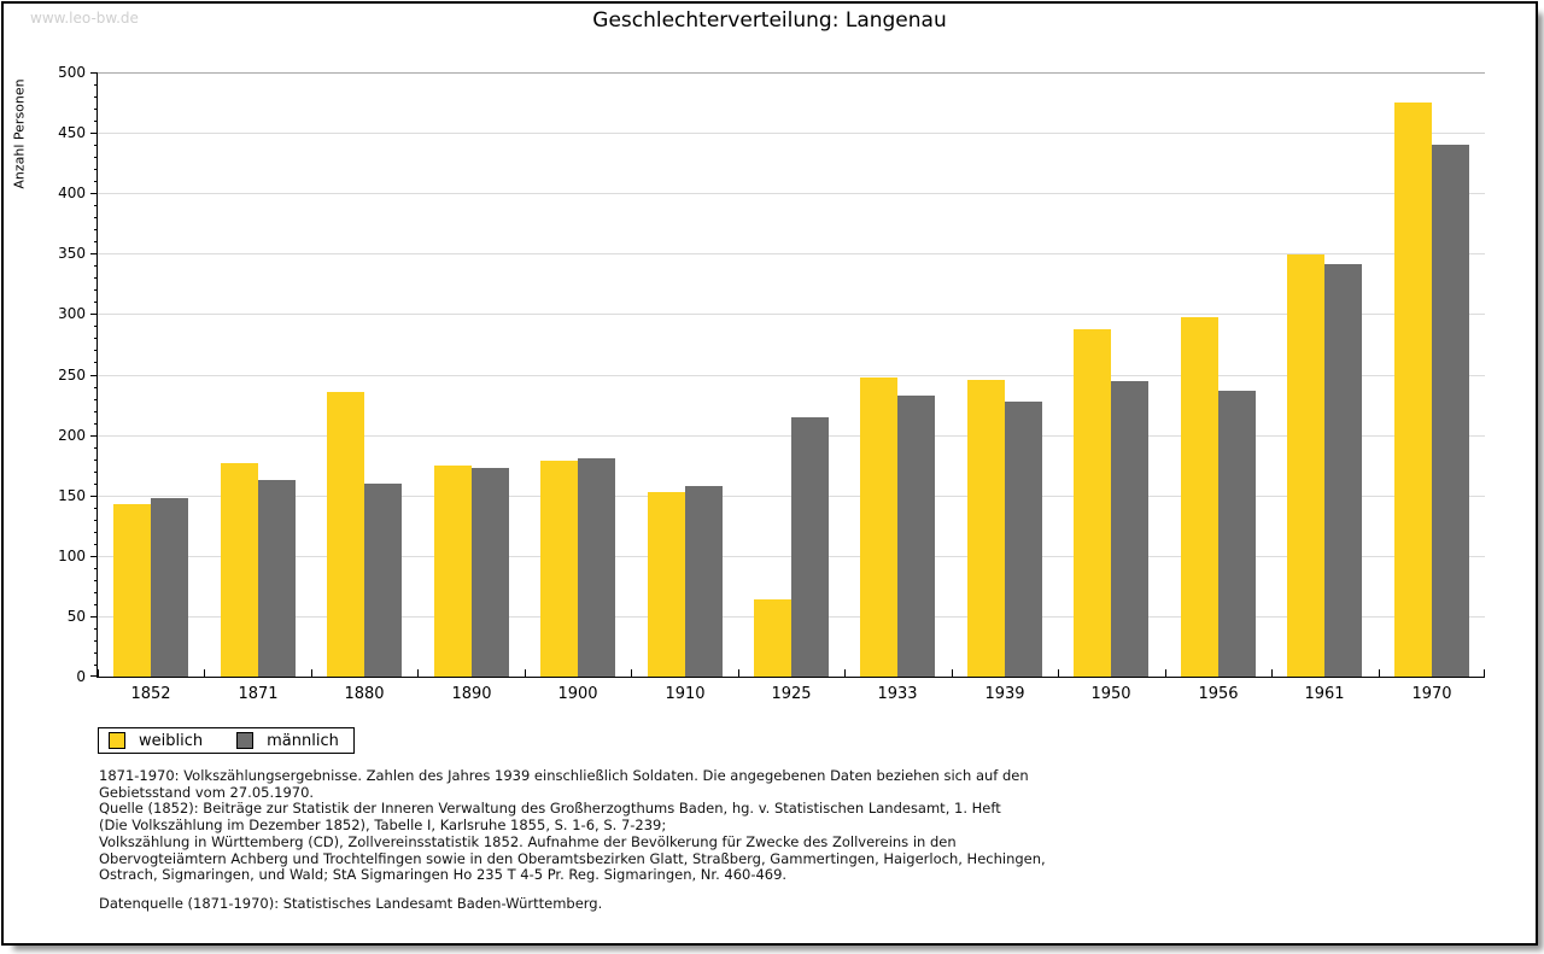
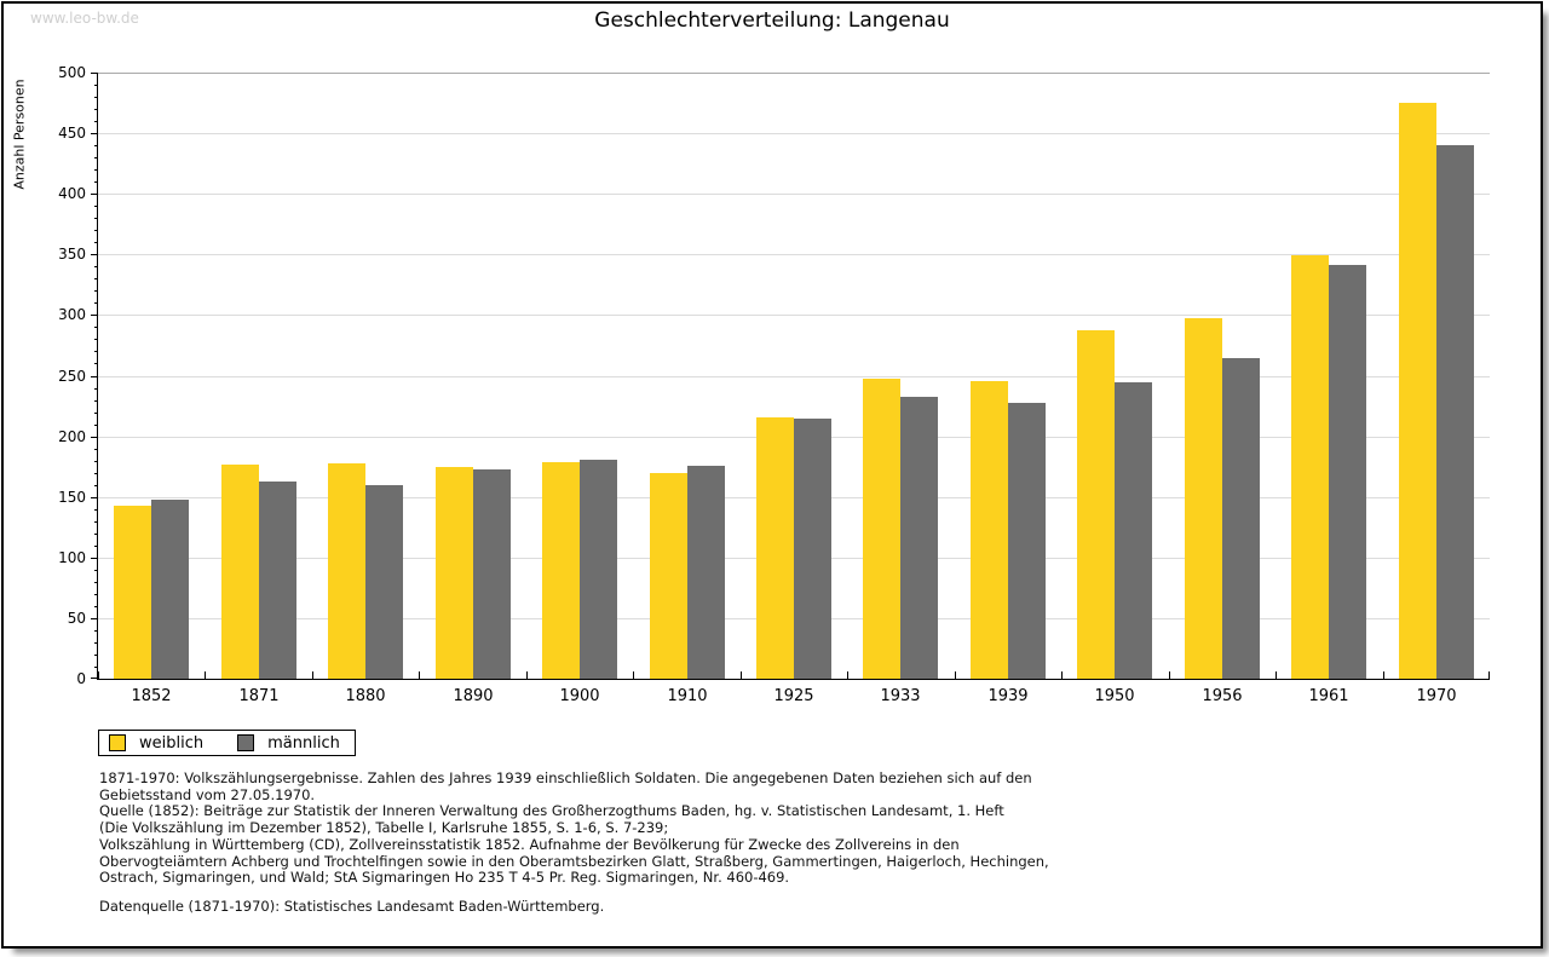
weiblich/1880: 236 -> 178
weiblich/1910: 153 -> 170
männlich/1910: 158 -> 176
weiblich/1925: 64 -> 216
männlich/1956: 237 -> 264
